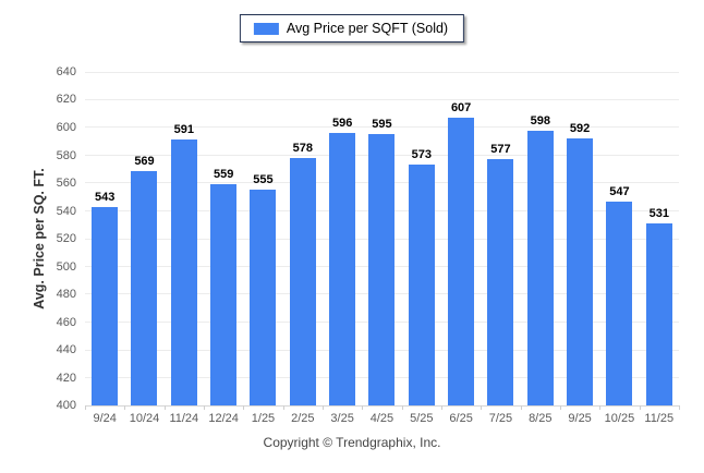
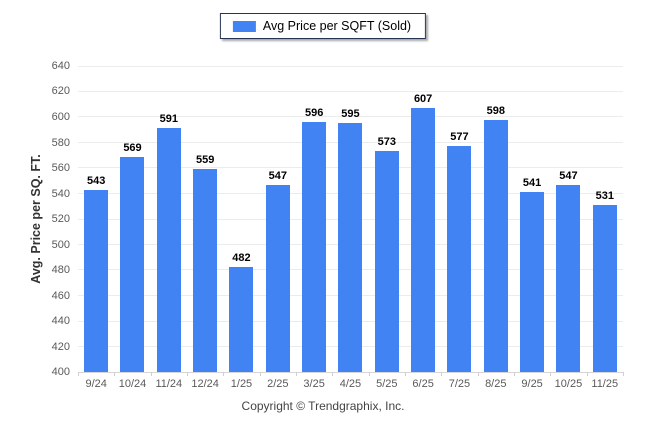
1/25: 555 -> 482
2/25: 578 -> 547
9/25: 592 -> 541
